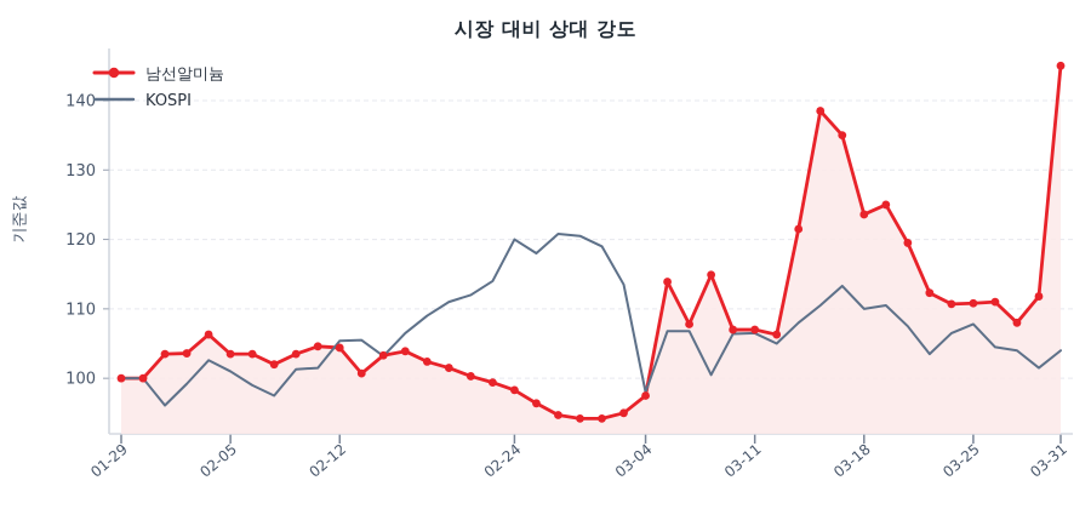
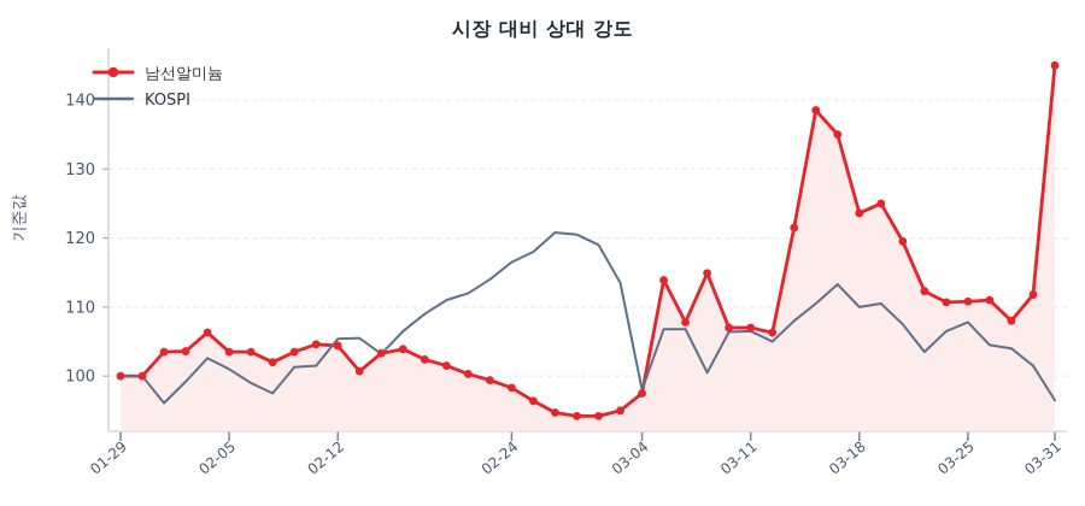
KOSPI/02-24: 120 -> 116
KOSPI/03-31: 104 -> 96
